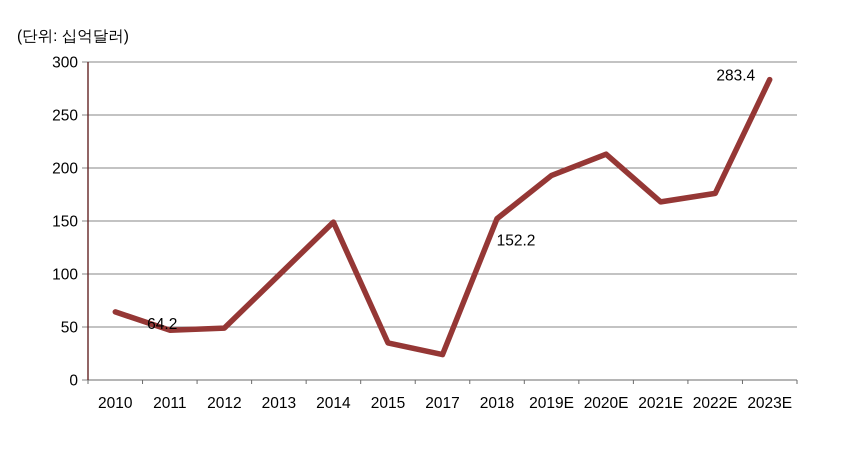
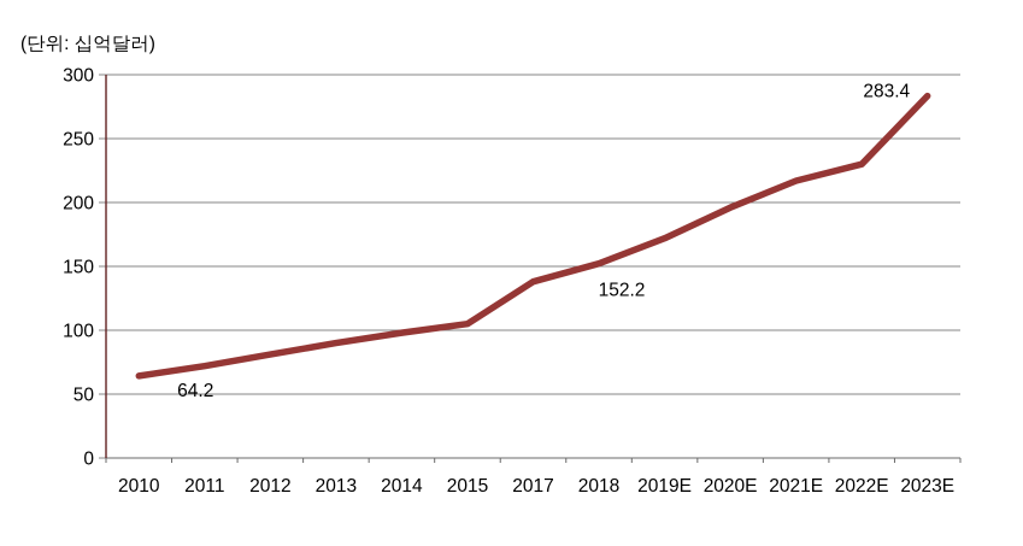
2011: 47 -> 72
2012: 49 -> 81
2013: 99 -> 90
2014: 149 -> 98
2015: 35 -> 105
2017: 24 -> 138
2019E: 193 -> 172
2020E: 213 -> 196
2021E: 168 -> 217
2022E: 176 -> 230
